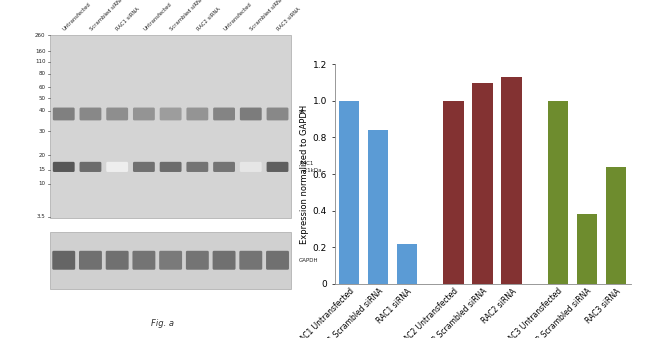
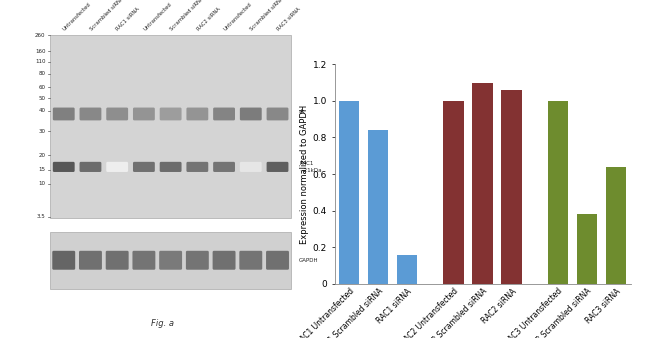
RAC1 siRNA: 0.22 -> 0.16
RAC2 siRNA: 1.13 -> 1.06
